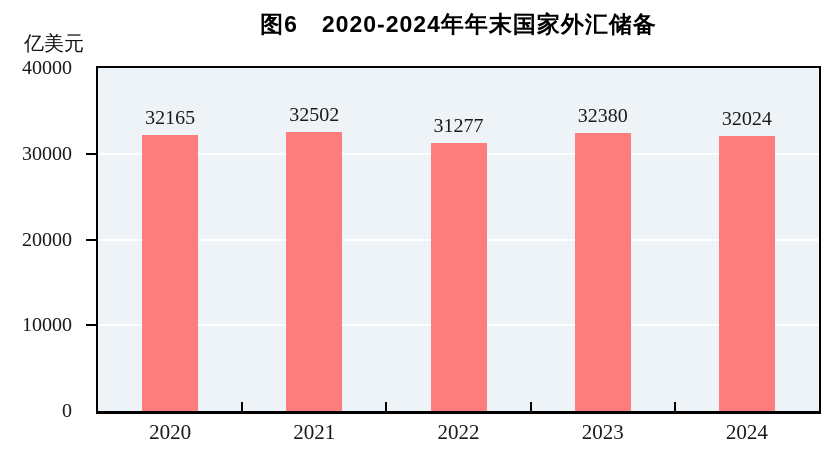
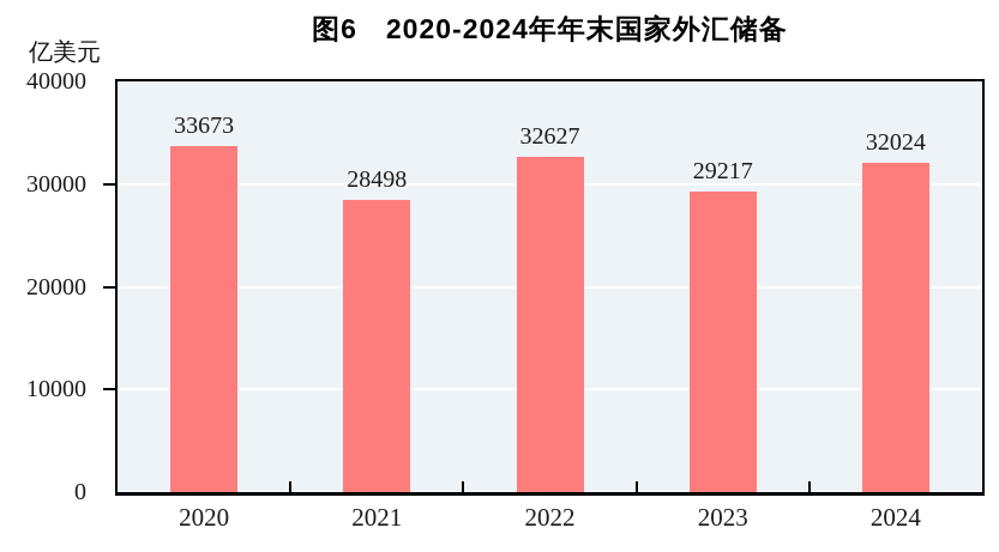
2020: 32165 -> 33673
2021: 32502 -> 28498
2022: 31277 -> 32627
2023: 32380 -> 29217
